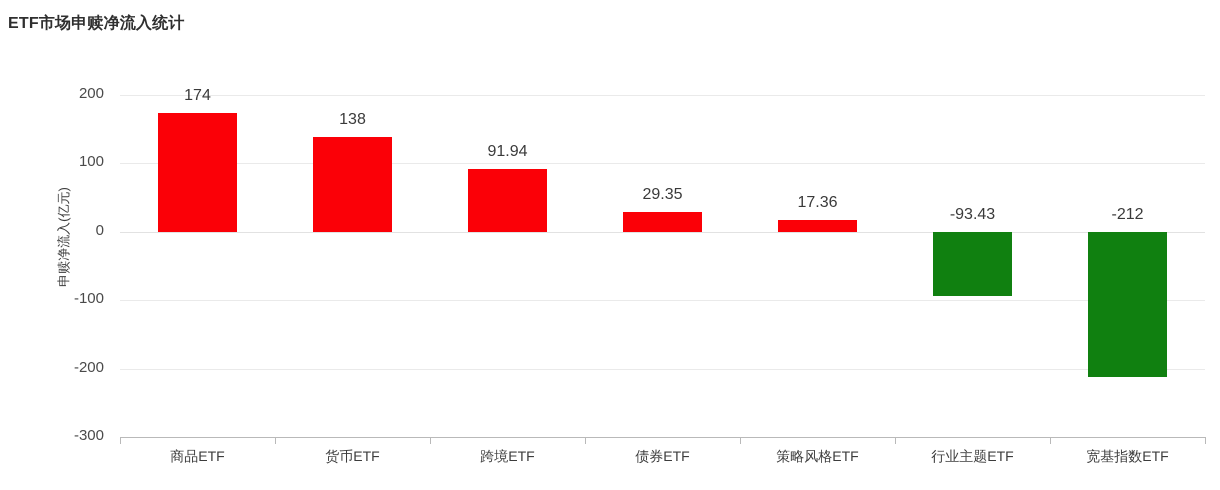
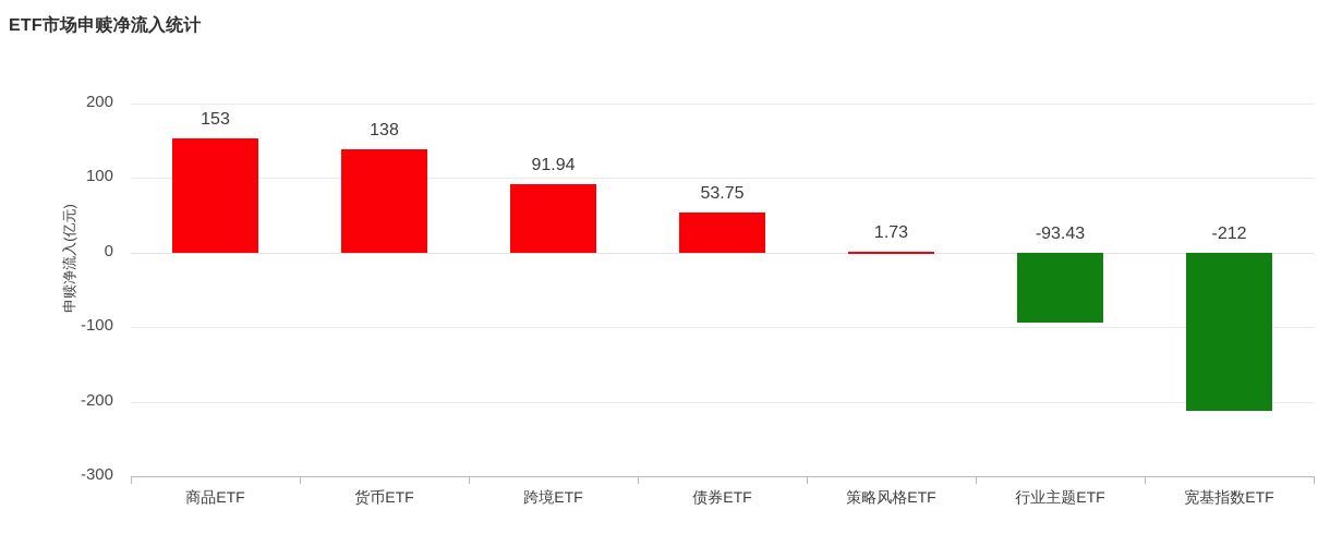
商品ETF: 174 -> 153
债券ETF: 29.35 -> 53.75
策略风格ETF: 17.36 -> 1.73
